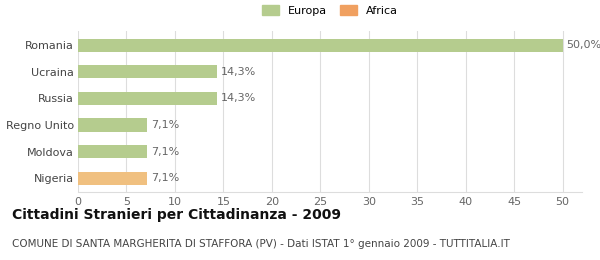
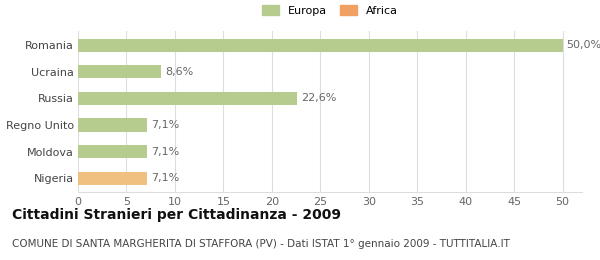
Ucraina: 14,3% -> 8,6%
Russia: 14,3% -> 22,6%
